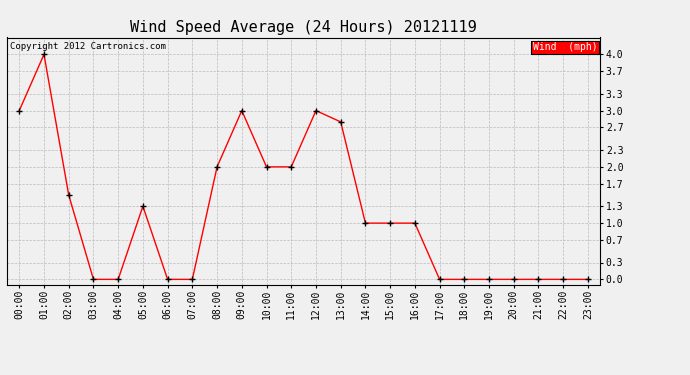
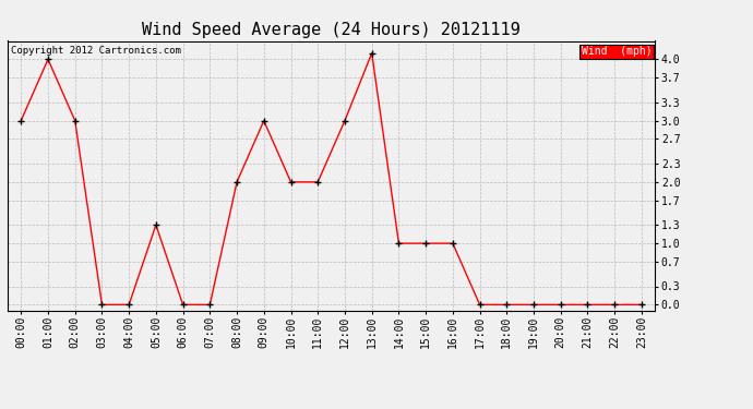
02:00: 1.5 -> 3.0
13:00: 2.8 -> 4.1
